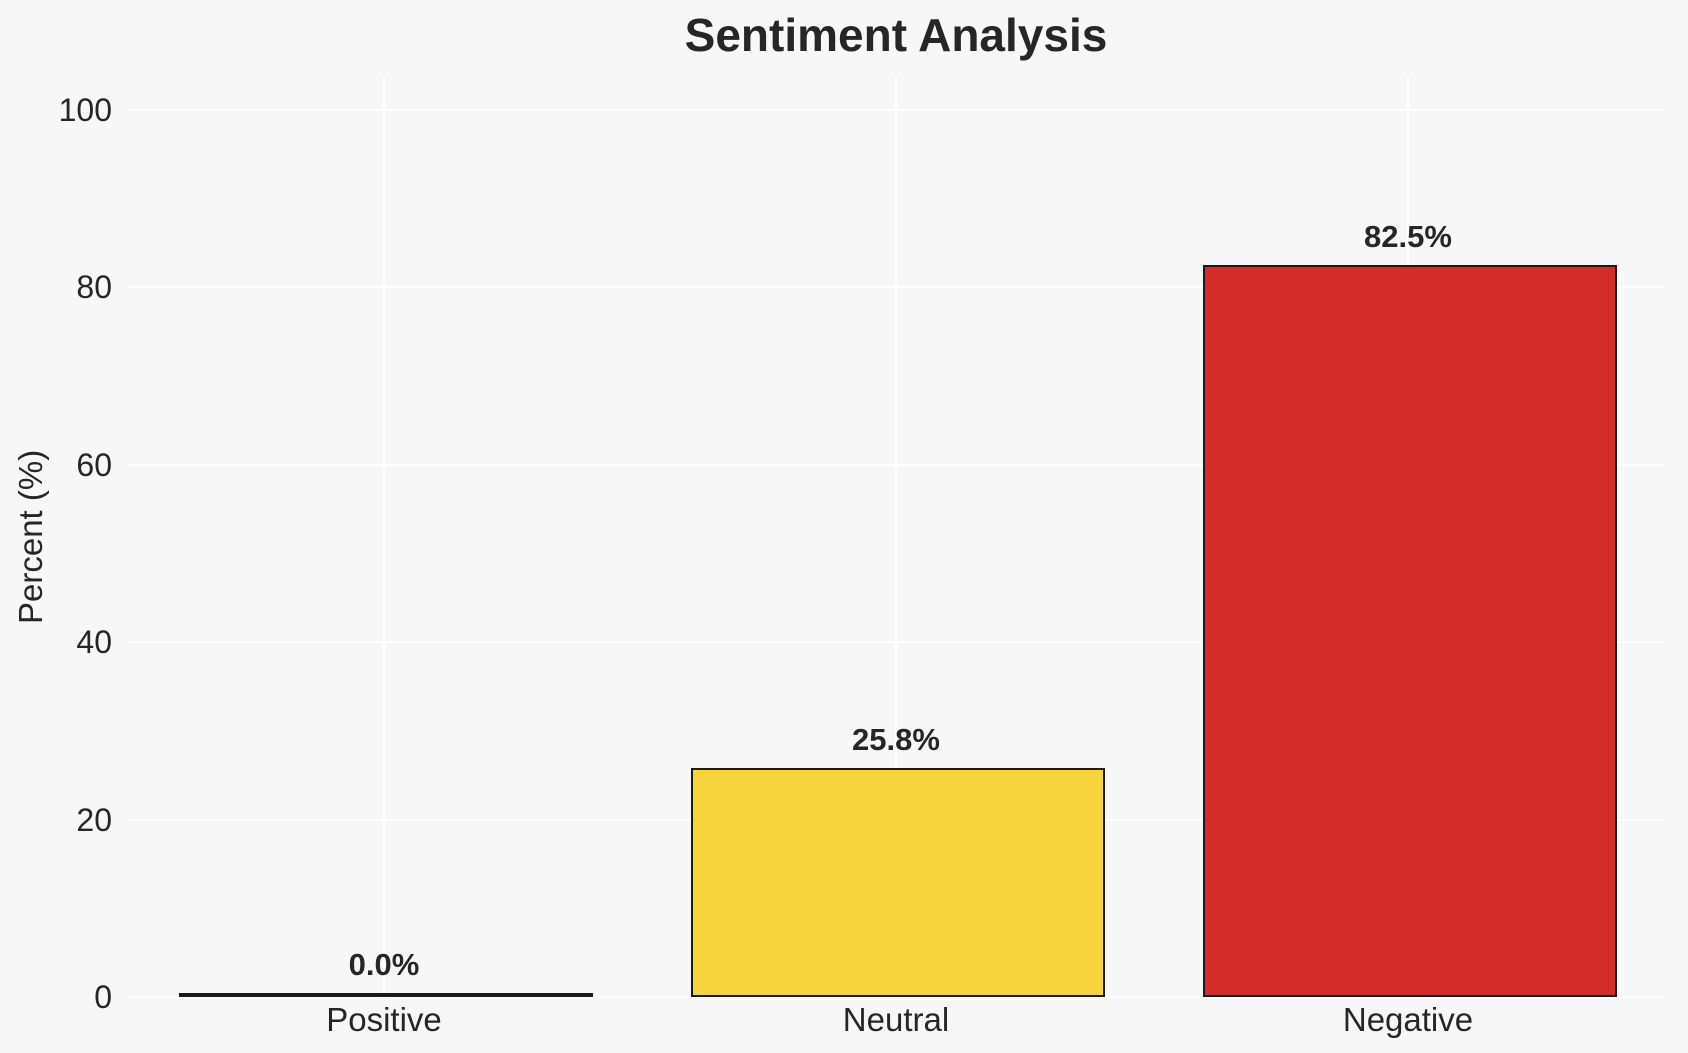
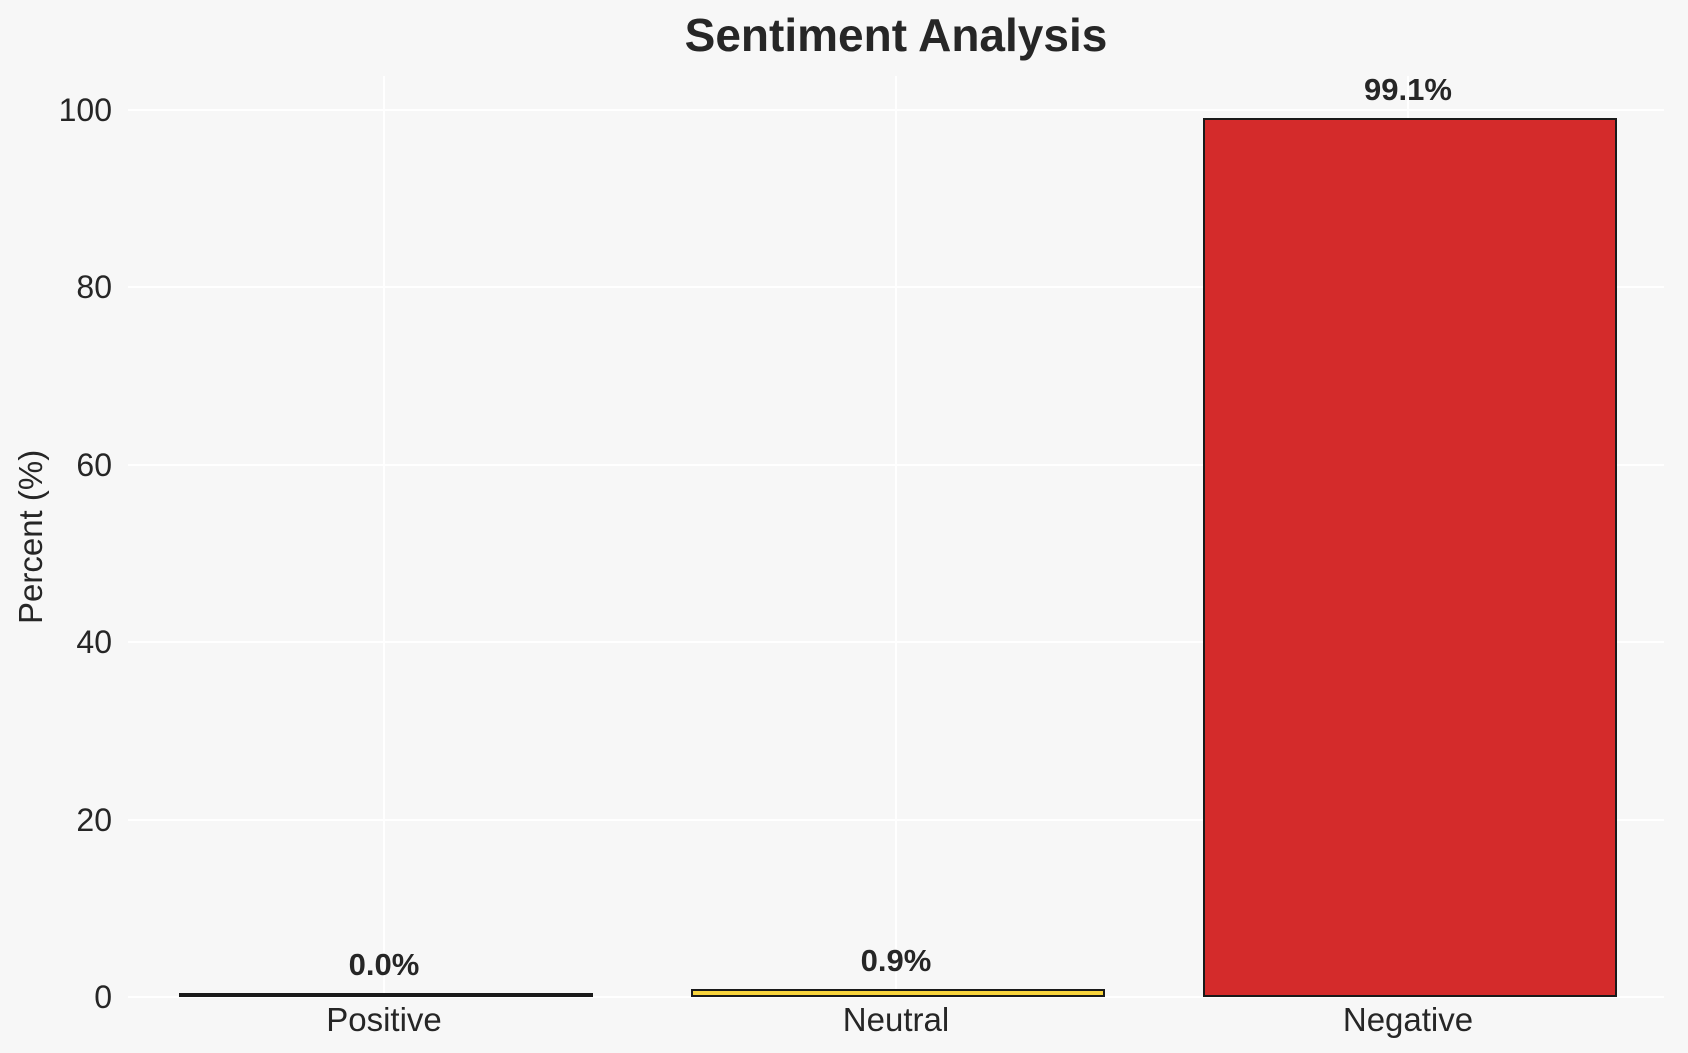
Neutral: 25.8% -> 0.9%
Negative: 82.5% -> 99.1%
